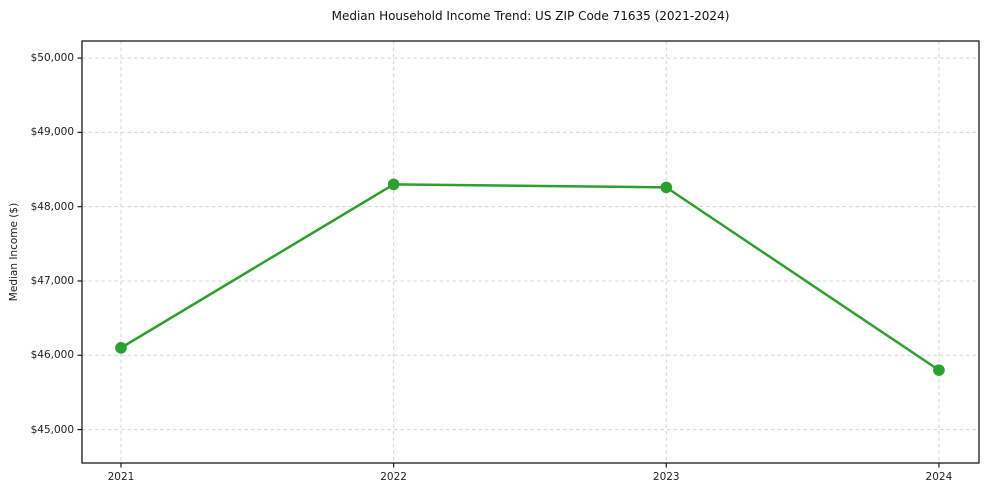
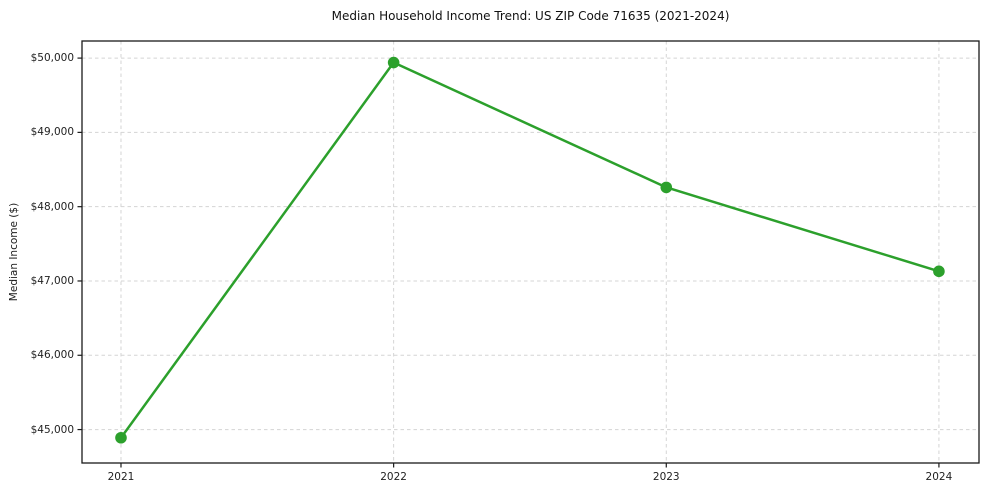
2021: $46100 -> $44900
2022: $48300 -> $49900
2024: $45800 -> $47100
